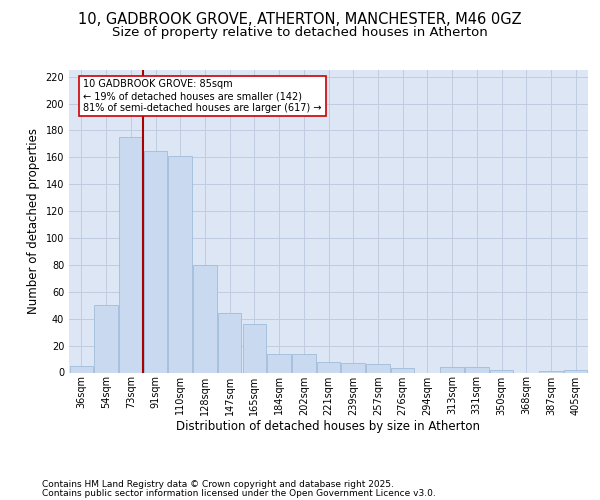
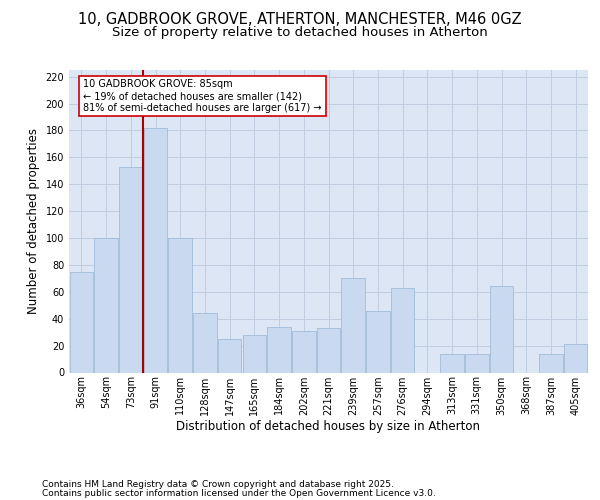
36sqm: 5 -> 75
54sqm: 50 -> 100
73sqm: 175 -> 153
91sqm: 165 -> 182
110sqm: 161 -> 100
128sqm: 80 -> 44
147sqm: 44 -> 25
165sqm: 36 -> 28
184sqm: 14 -> 34
202sqm: 14 -> 31
221sqm: 8 -> 33
239sqm: 7 -> 70
257sqm: 6 -> 46
276sqm: 3 -> 63
313sqm: 4 -> 14
331sqm: 4 -> 14
350sqm: 2 -> 64
387sqm: 1 -> 14
405sqm: 2 -> 21
